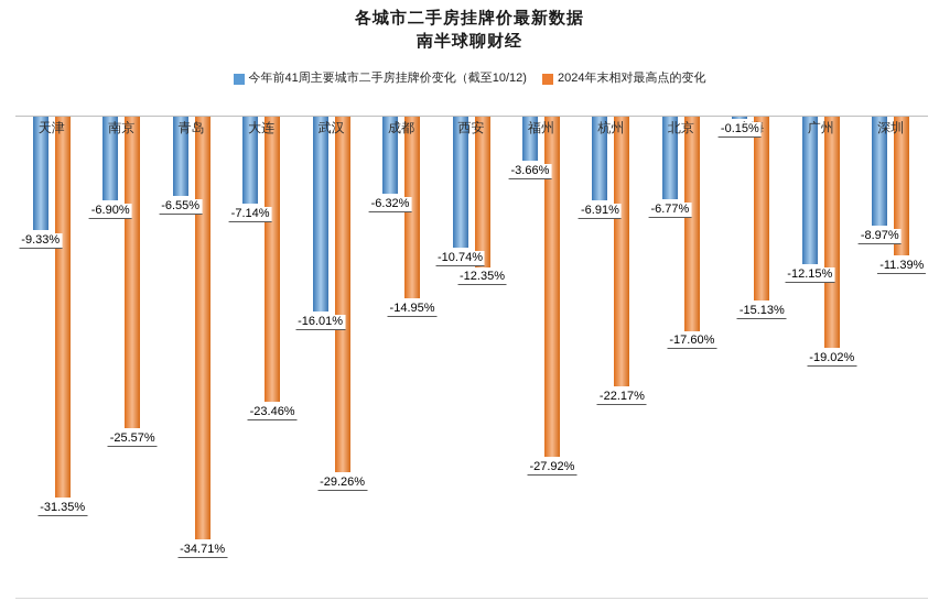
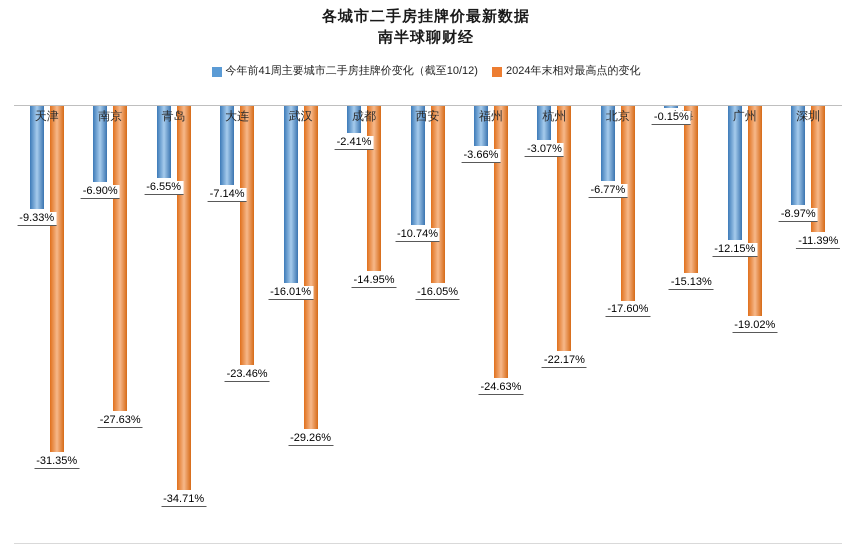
2024年末相对最高点的变化/南京: -25.57% -> -27.63%
今年前41周主要城市二手房挂牌价变化（截至10/12)/成都: -6.32% -> -2.41%
2024年末相对最高点的变化/西安: -12.35% -> -16.05%
2024年末相对最高点的变化/福州: -27.92% -> -24.63%
今年前41周主要城市二手房挂牌价变化（截至10/12)/杭州: -6.91% -> -3.07%
